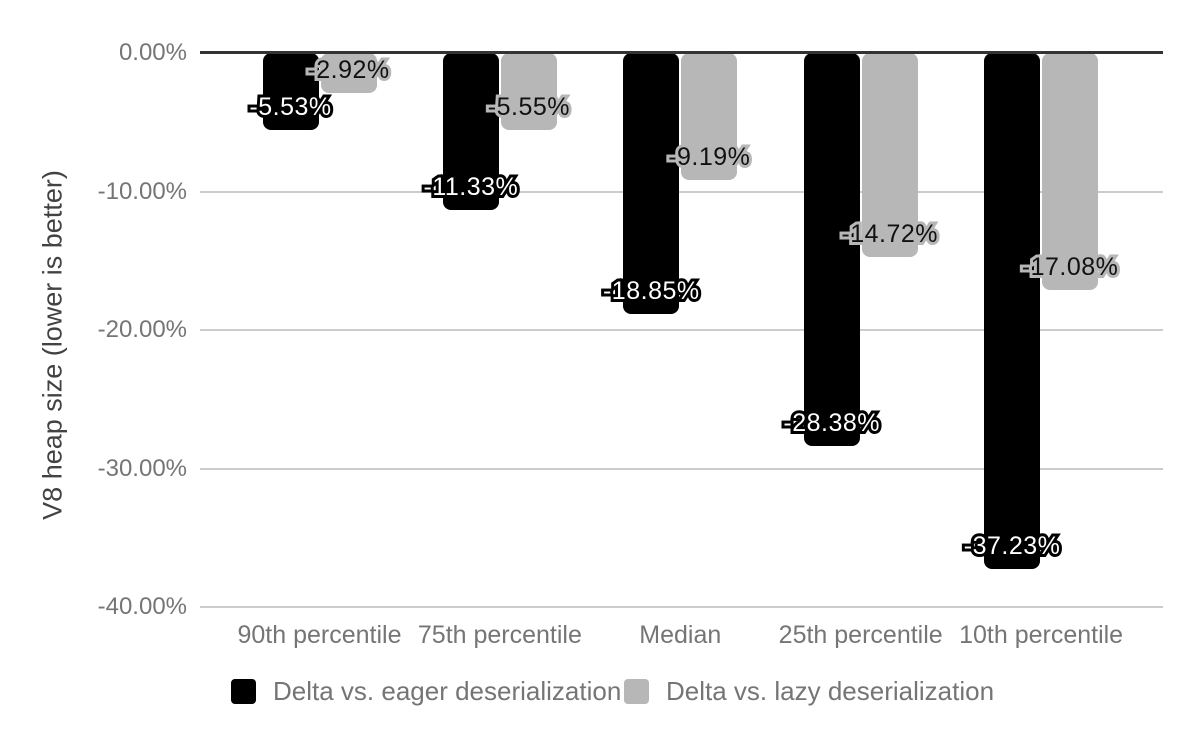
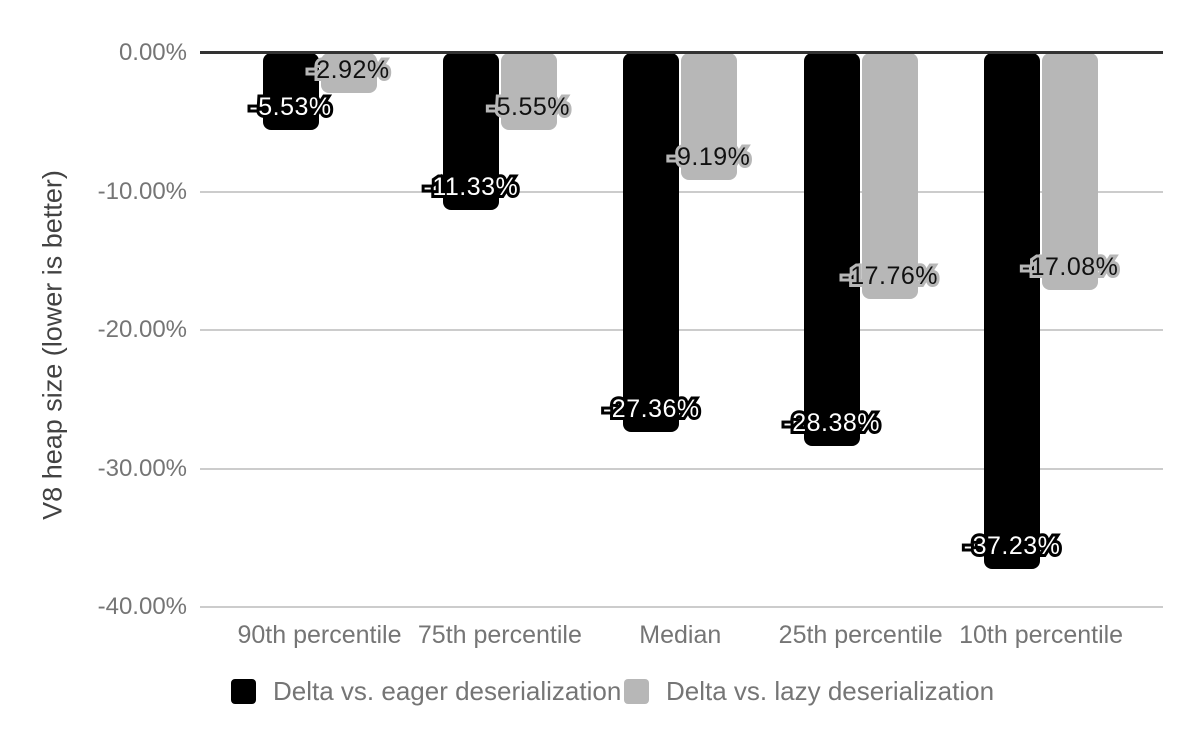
Delta vs. eager deserialization/Median: -18.85% -> -27.36%
Delta vs. lazy deserialization/25th percentile: -14.72% -> -17.76%
